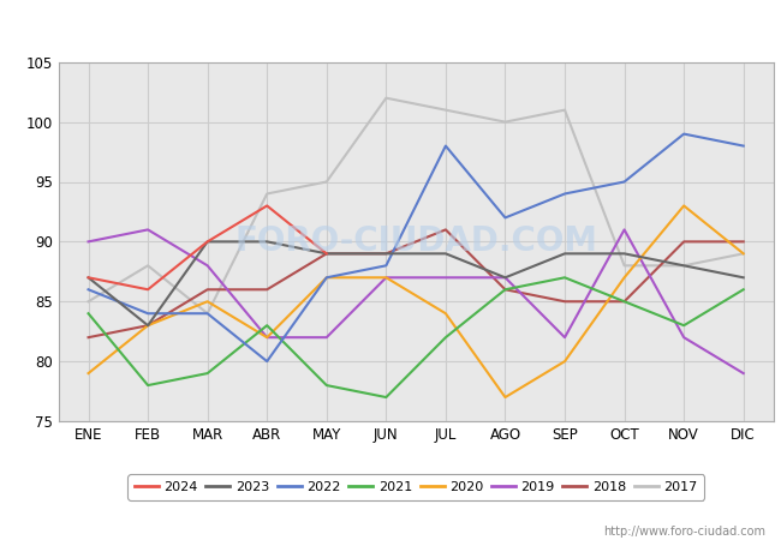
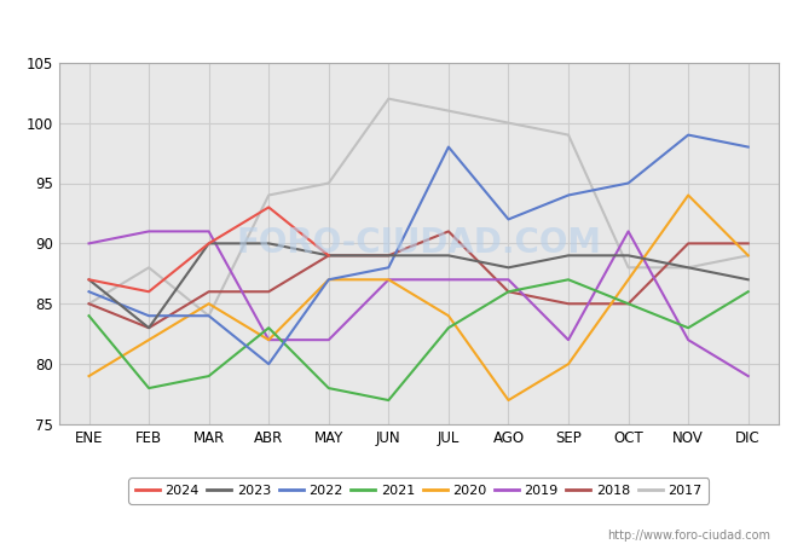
2018/ENE: 82 -> 85
2020/FEB: 83 -> 82
2019/MAR: 88 -> 91
2021/JUL: 82 -> 83
2023/AGO: 87 -> 88
2017/SEP: 101 -> 99
2020/NOV: 93 -> 94
